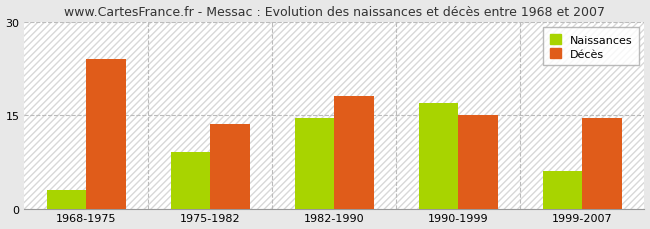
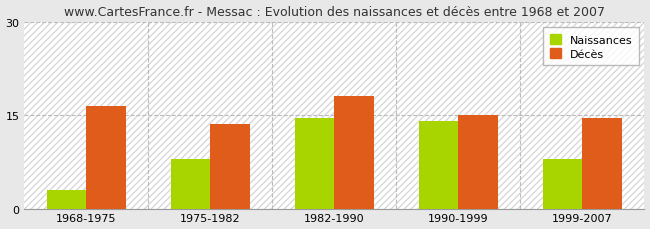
Décès/1968-1975: 24.0 -> 16.5
Naissances/1975-1982: 9.0 -> 8.0
Naissances/1990-1999: 17.0 -> 14.0
Naissances/1999-2007: 6.0 -> 8.0
